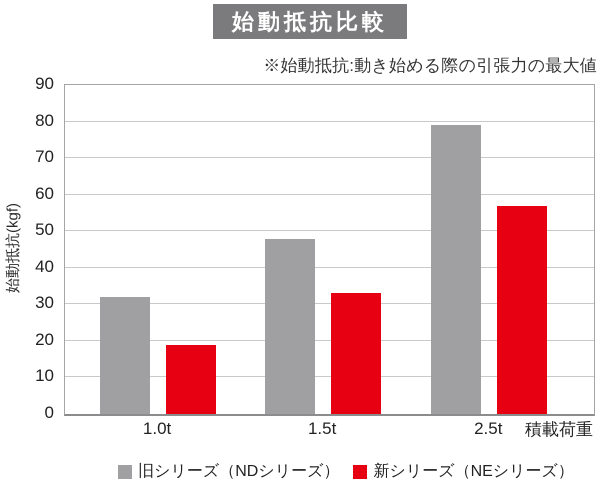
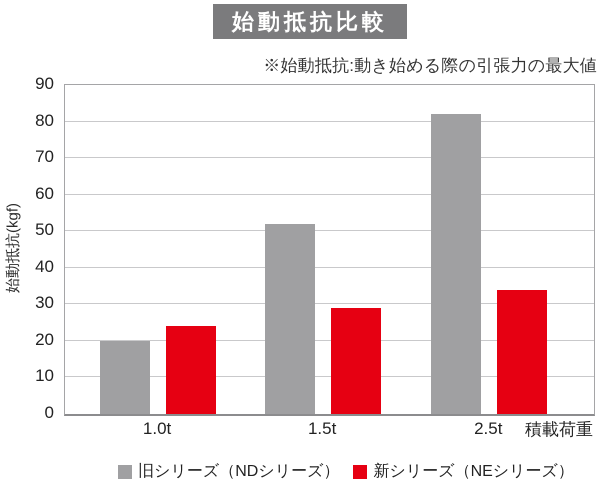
旧シリーズ（NDシリーズ）/1.0t: 32 -> 20
新シリーズ（NEシリーズ）/1.0t: 19 -> 24
旧シリーズ（NDシリーズ）/1.5t: 48 -> 52
新シリーズ（NEシリーズ）/1.5t: 33 -> 29
旧シリーズ（NDシリーズ）/2.5t: 79 -> 82
新シリーズ（NEシリーズ）/2.5t: 57 -> 34
